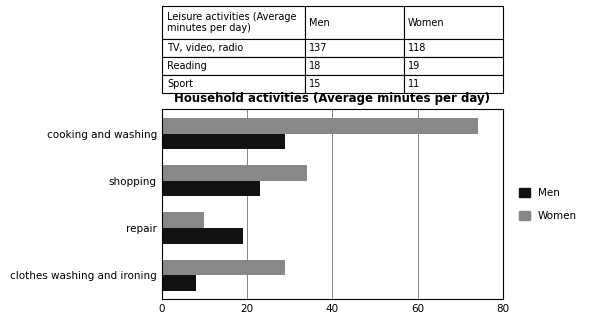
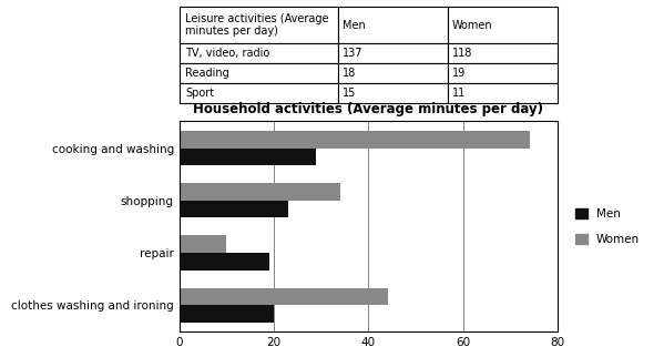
Women/clothes washing and ironing: 29 -> 44
Men/clothes washing and ironing: 8 -> 20
